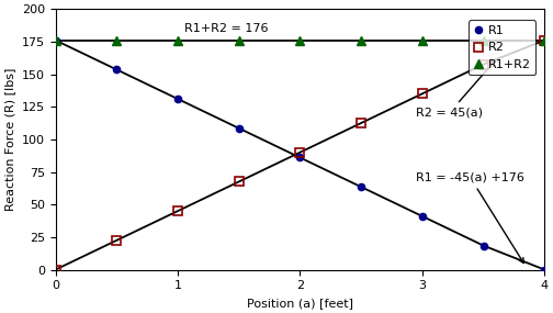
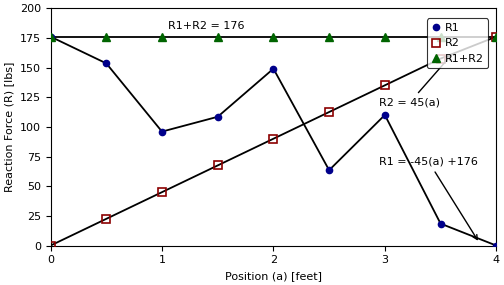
R1/1: 131 -> 96
R1/2: 86 -> 149
R1/3: 41 -> 110
